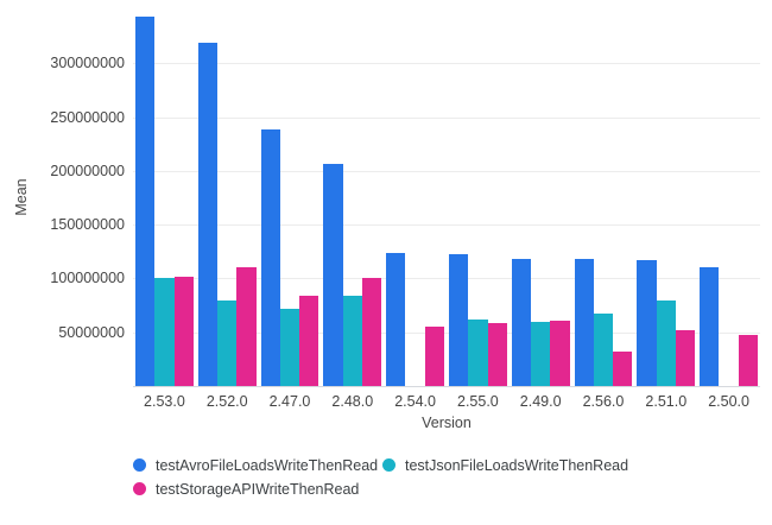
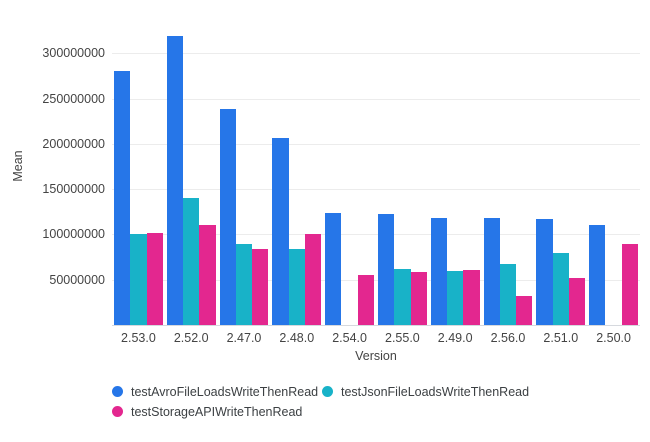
testAvroFileLoadsWriteThenRead/2.53.0: 340000000 -> 280000000
testJsonFileLoadsWriteThenRead/2.52.0: 80000000 -> 140000000
testJsonFileLoadsWriteThenRead/2.47.0: 70000000 -> 90000000
testStorageAPIWriteThenRead/2.50.0: 50000000 -> 90000000
